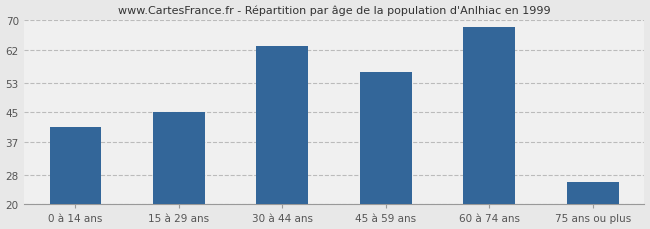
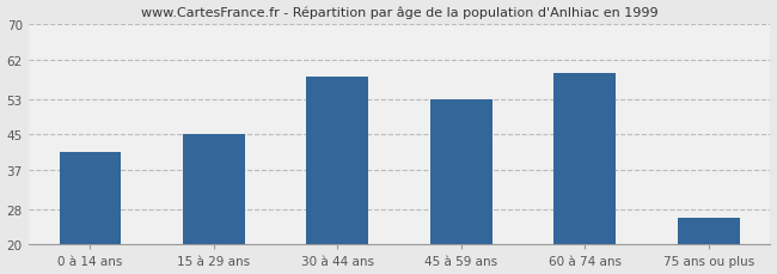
30 à 44 ans: 63 -> 58
45 à 59 ans: 56 -> 53
60 à 74 ans: 68 -> 59
